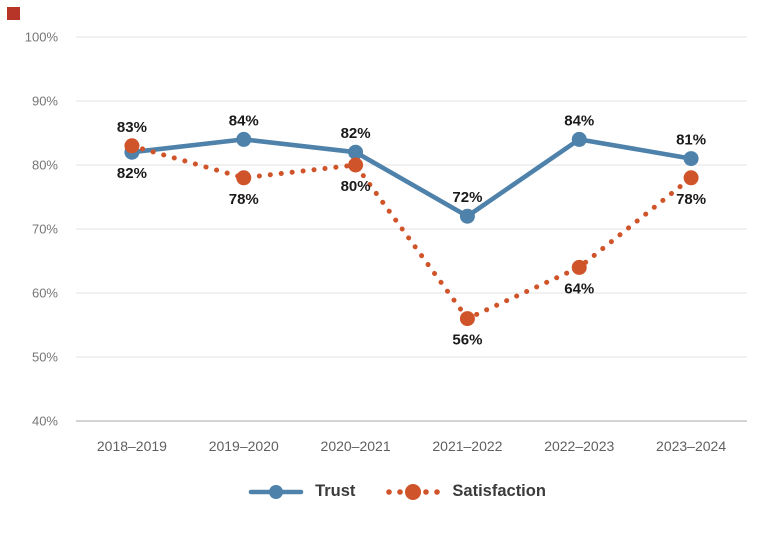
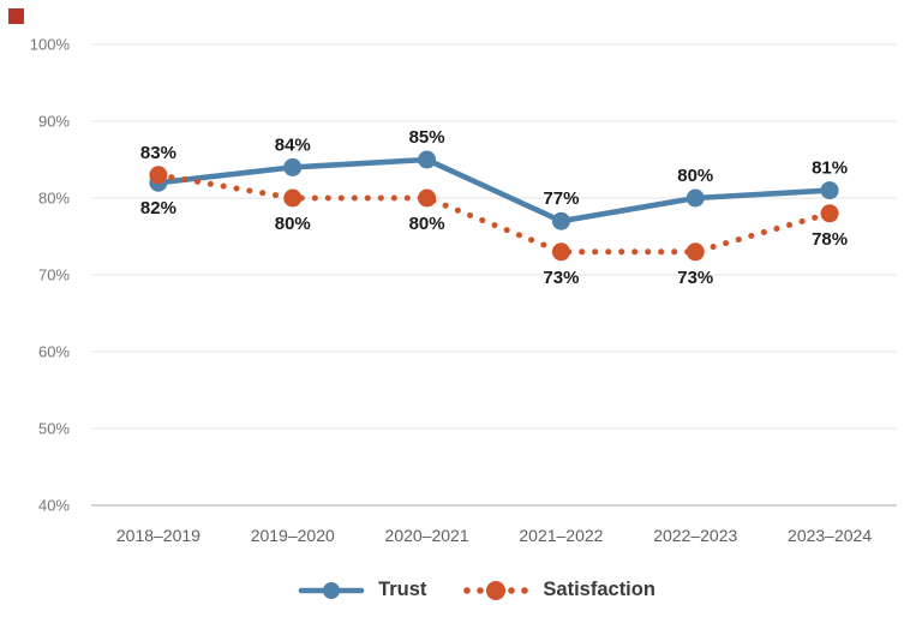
Satisfaction/2019–2020: 78% -> 80%
Trust/2020–2021: 82% -> 85%
Trust/2021–2022: 72% -> 77%
Satisfaction/2021–2022: 56% -> 73%
Trust/2022–2023: 84% -> 80%
Satisfaction/2022–2023: 64% -> 73%
